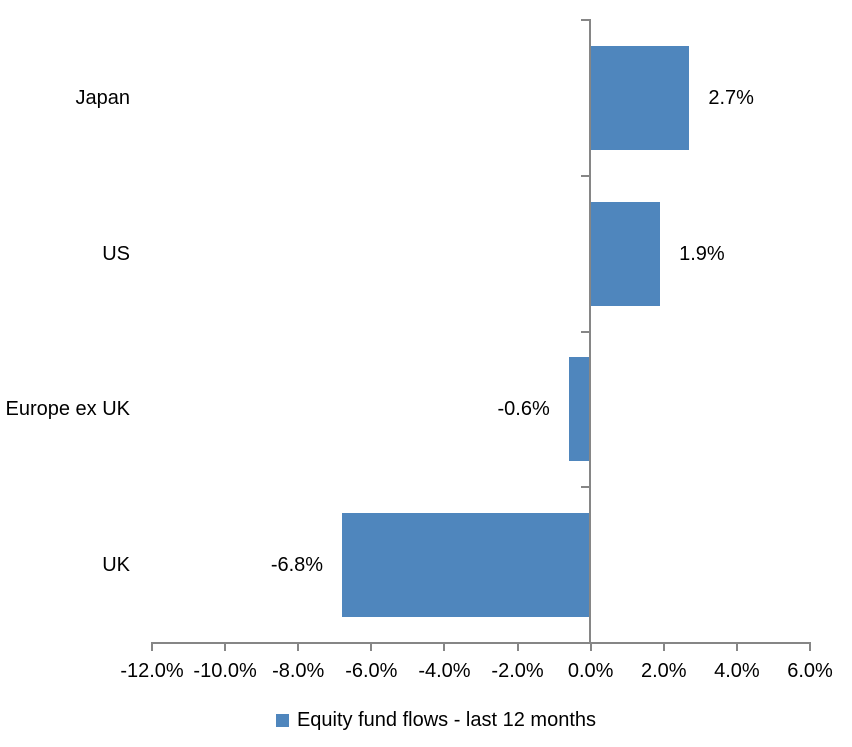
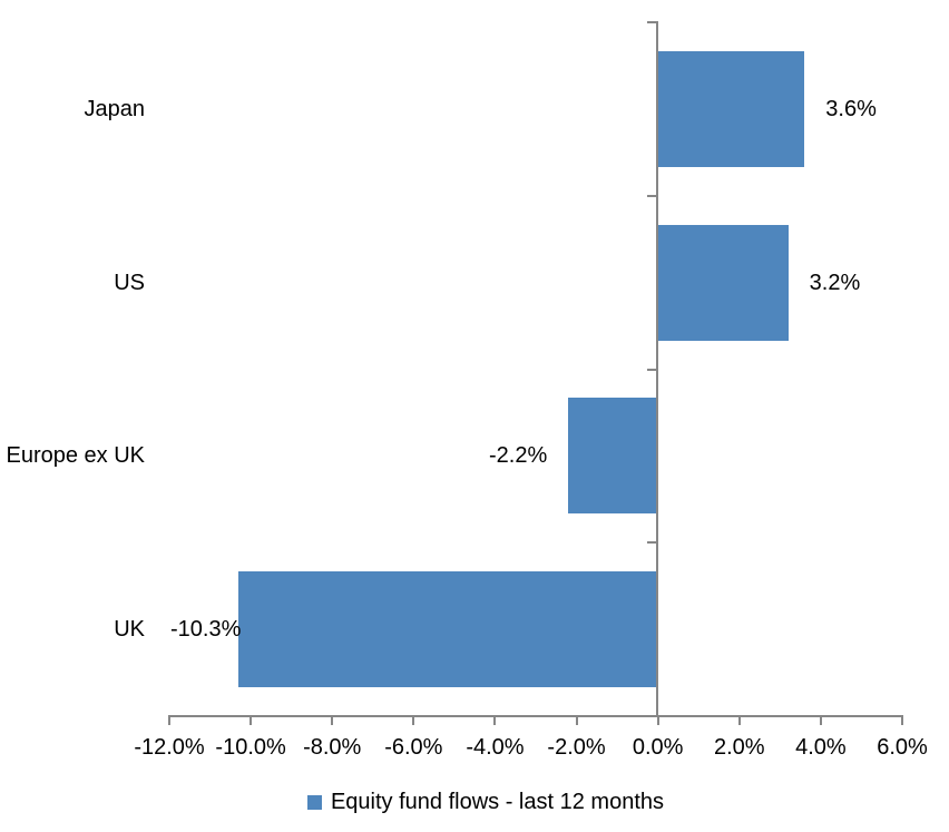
Japan: 2.7% -> 3.6%
US: 1.9% -> 3.2%
Europe ex UK: -0.6% -> -2.2%
UK: -6.8% -> -10.3%
